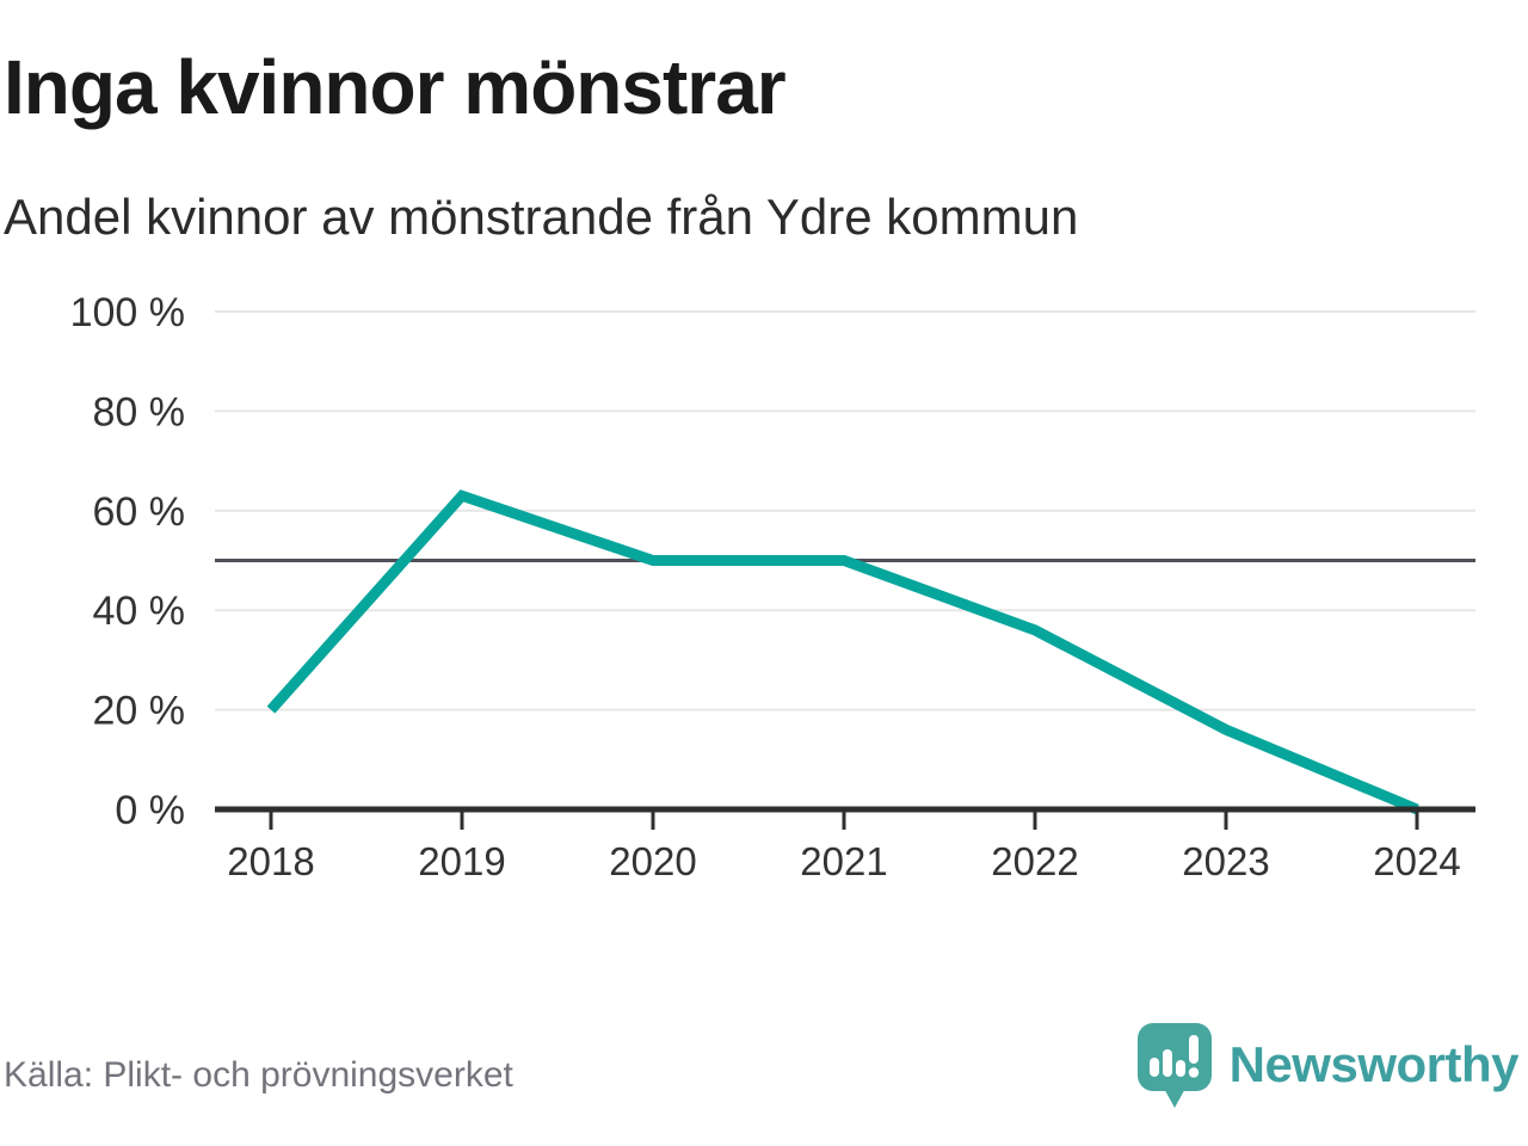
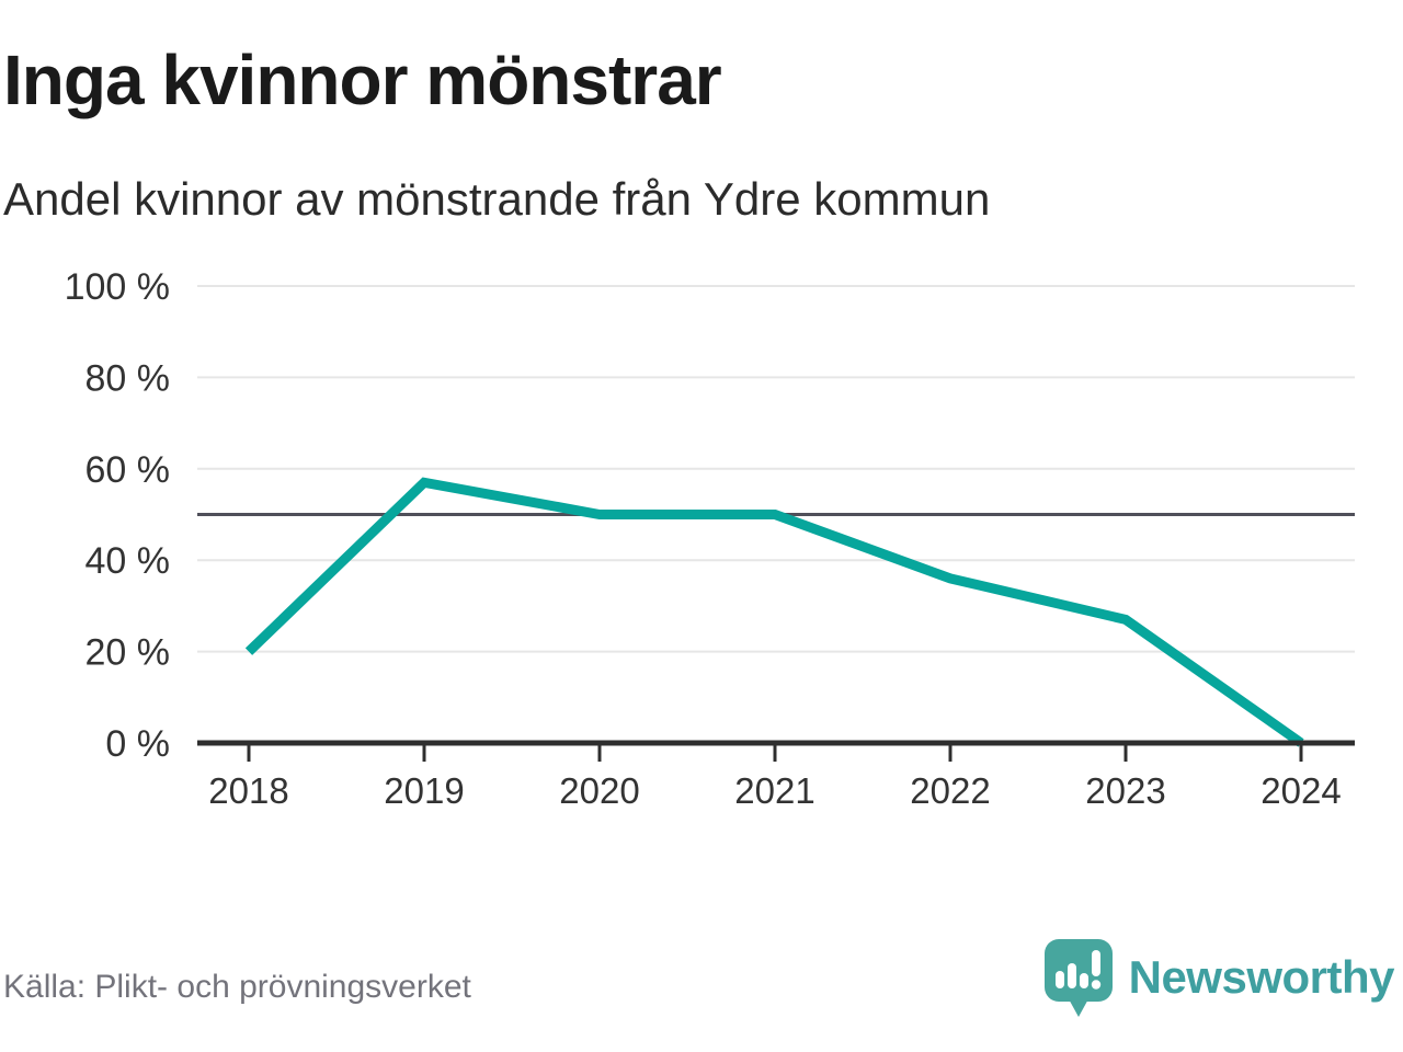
2019: 63% -> 57%
2023: 16% -> 27%
